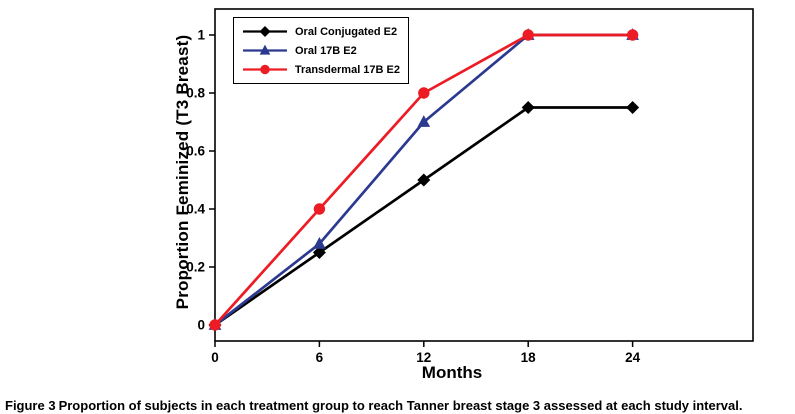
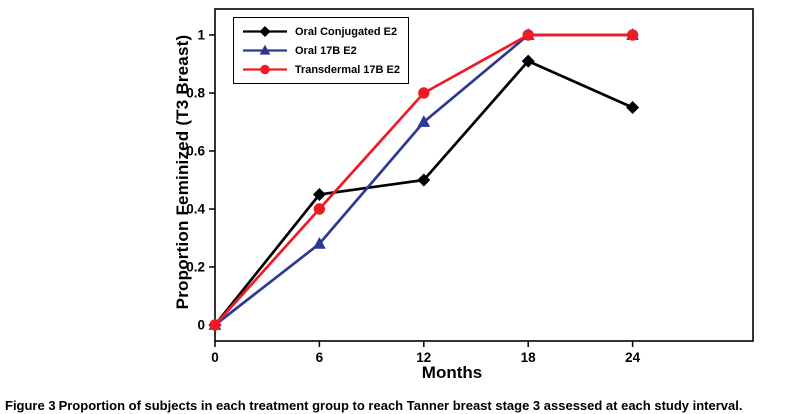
Oral Conjugated E2/6: 0.25 -> 0.45
Oral Conjugated E2/18: 0.75 -> 0.91
